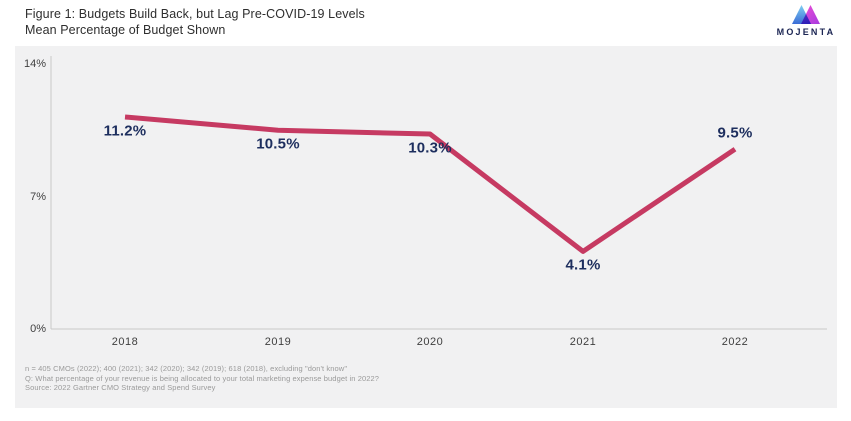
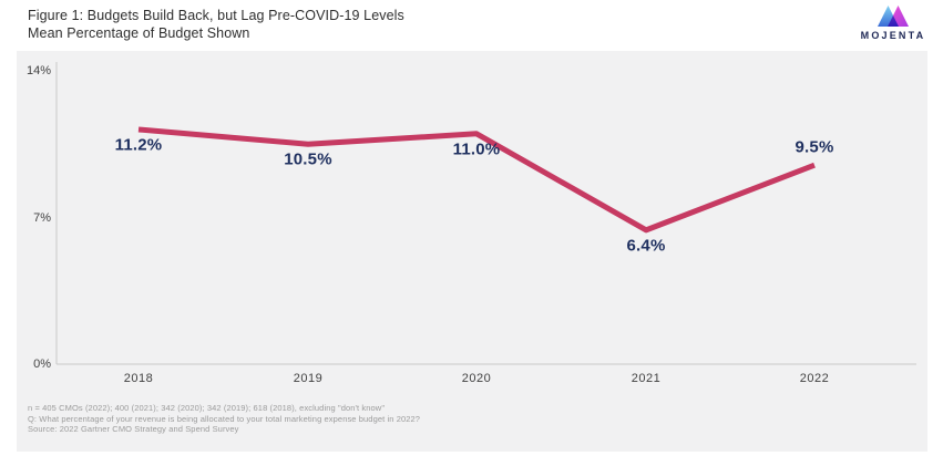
2020: 10.3% -> 11.0%
2021: 4.1% -> 6.4%
